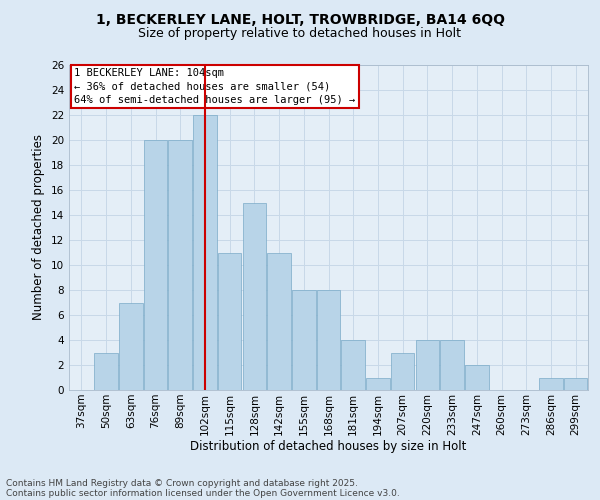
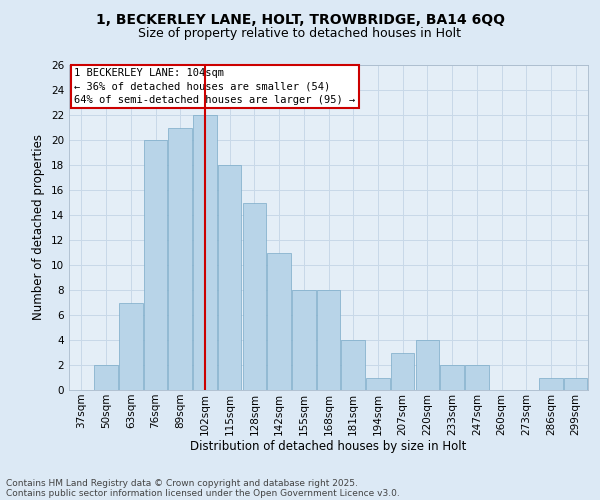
50sqm: 3 -> 2
89sqm: 20 -> 21
115sqm: 11 -> 18
233sqm: 4 -> 2
